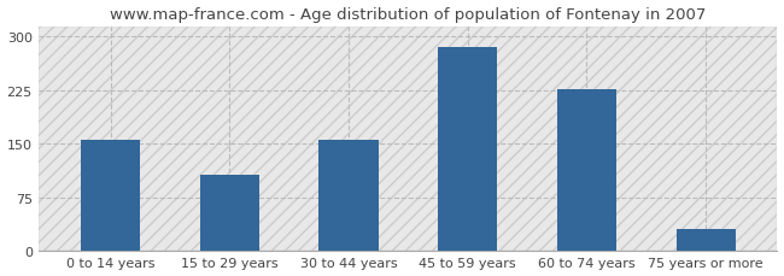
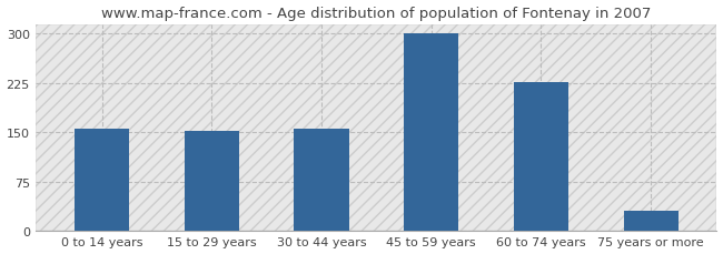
15 to 29 years: 106 -> 152
45 to 59 years: 286 -> 300
